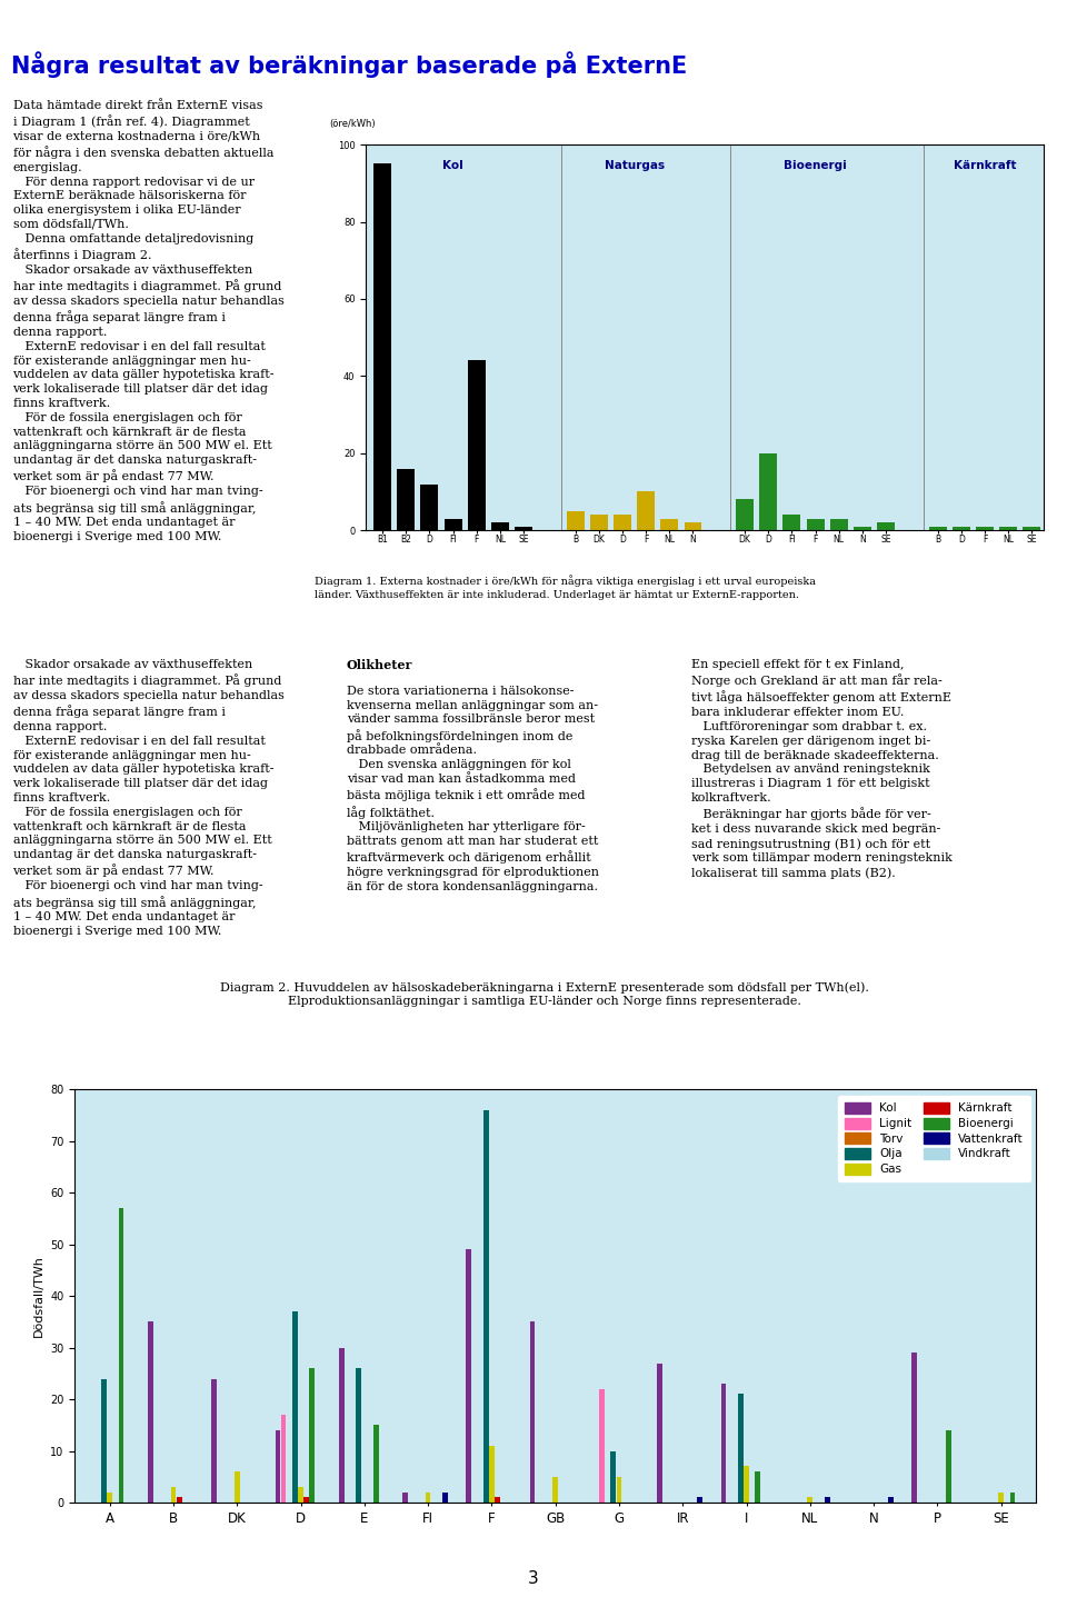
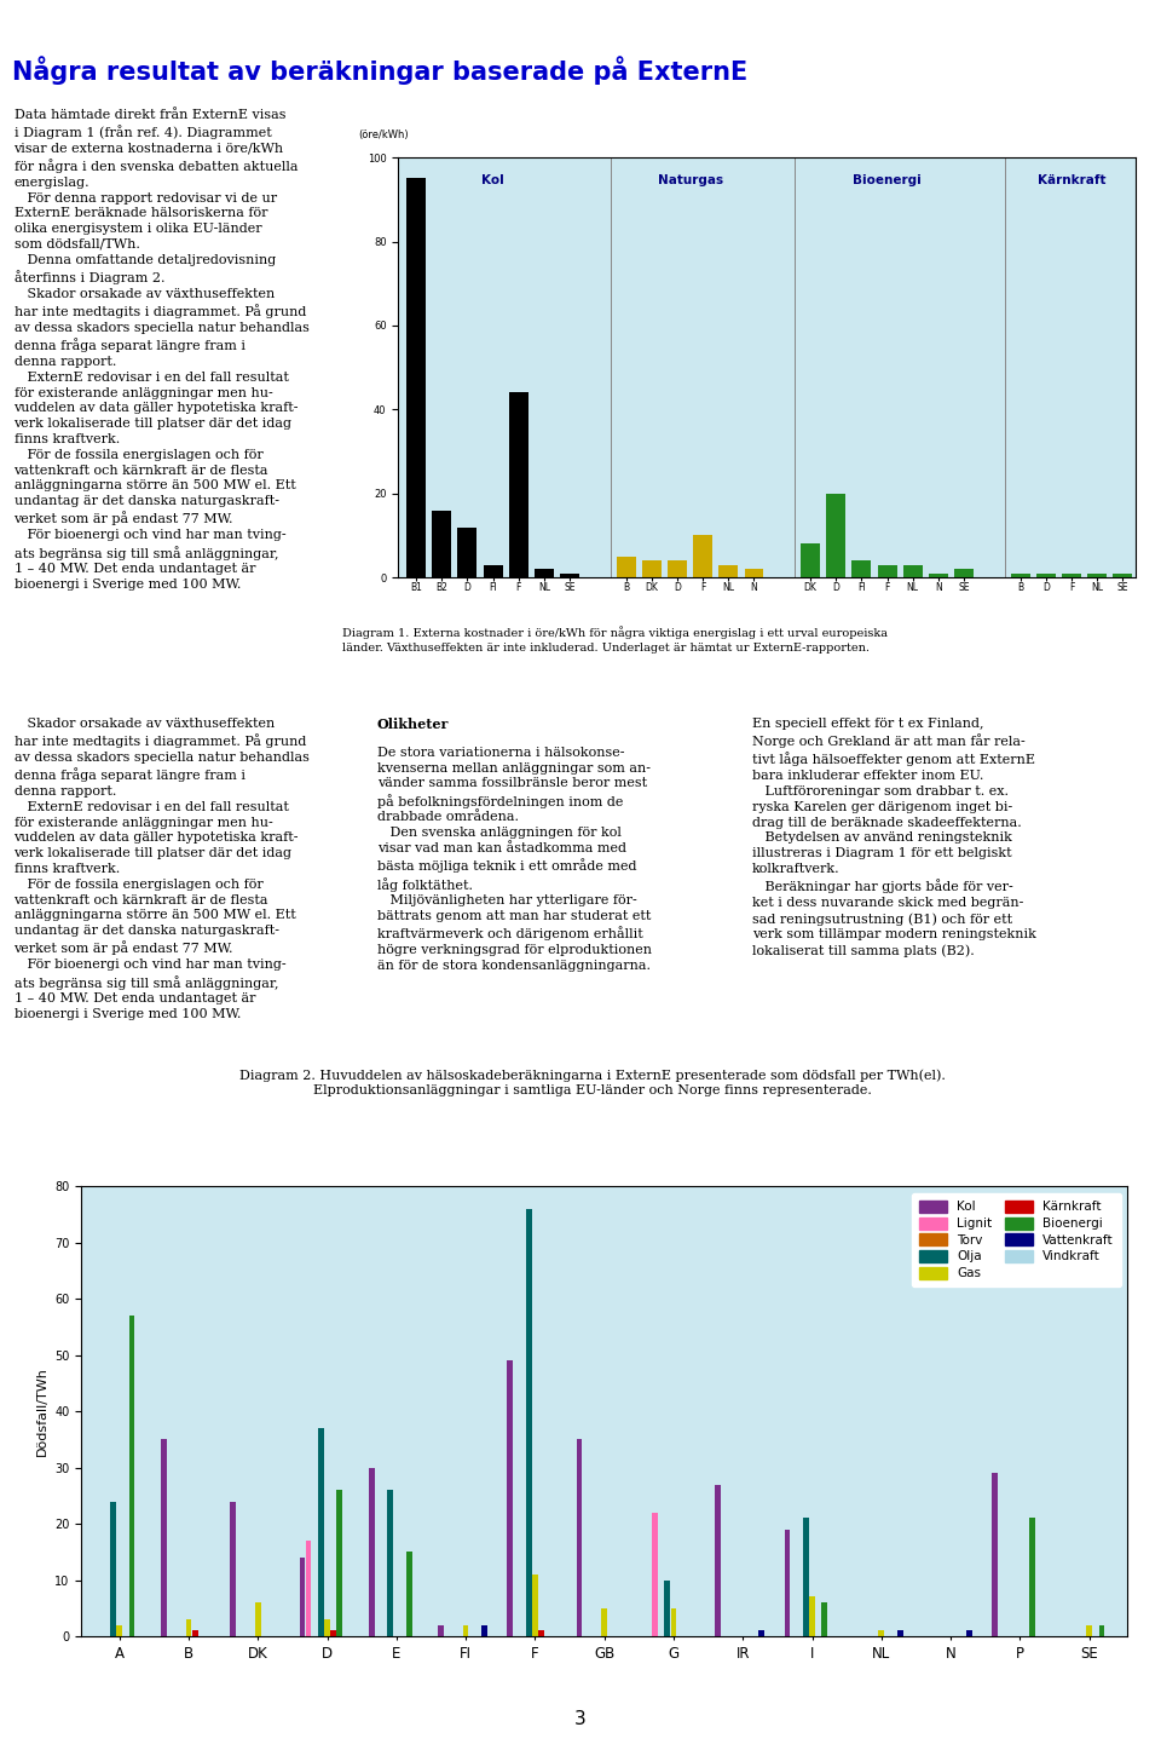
Kol/I: 23 -> 19
Bioenergi/P: 14 -> 21
